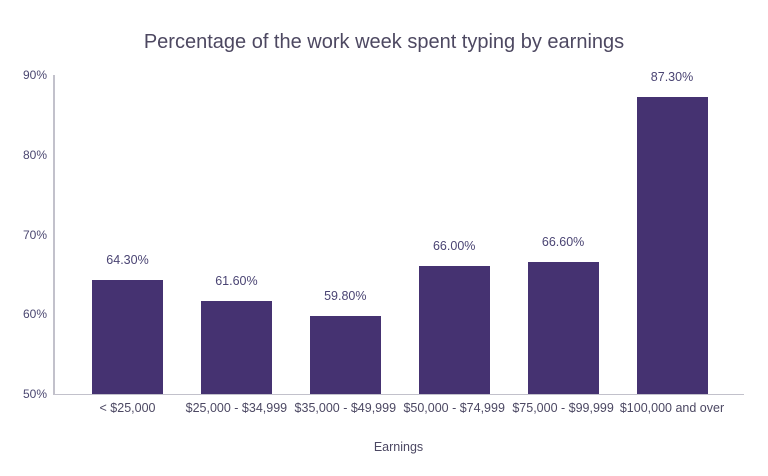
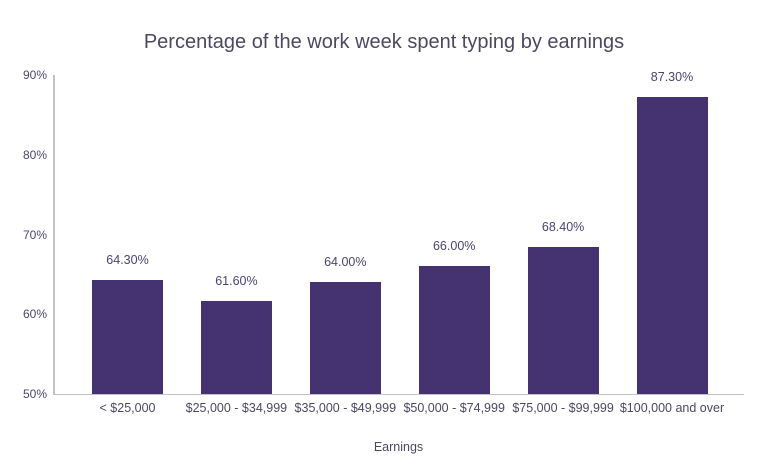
$35,000 - $49,999: 59.80% -> 64.00%
$75,000 - $99,999: 66.60% -> 68.40%
